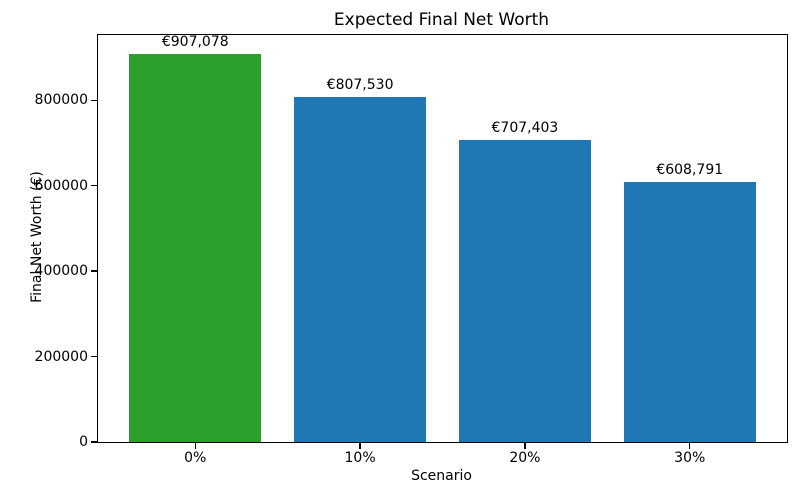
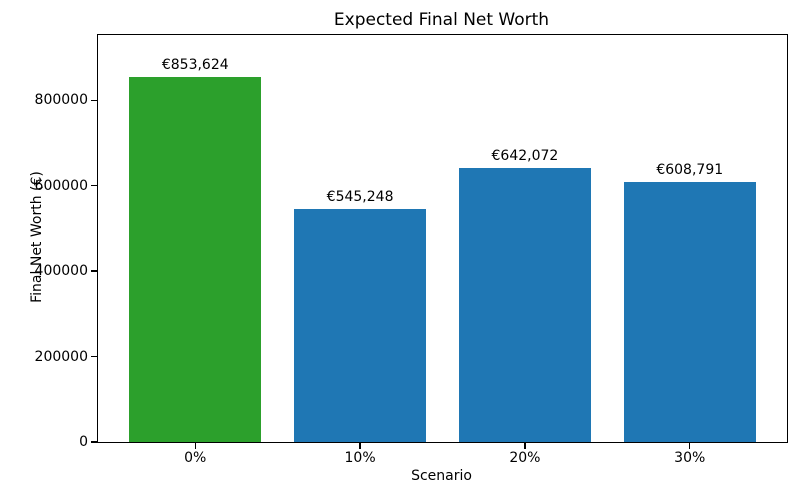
0%: €907,078 -> €853,624
10%: €807,530 -> €545,248
20%: €707,403 -> €642,072
